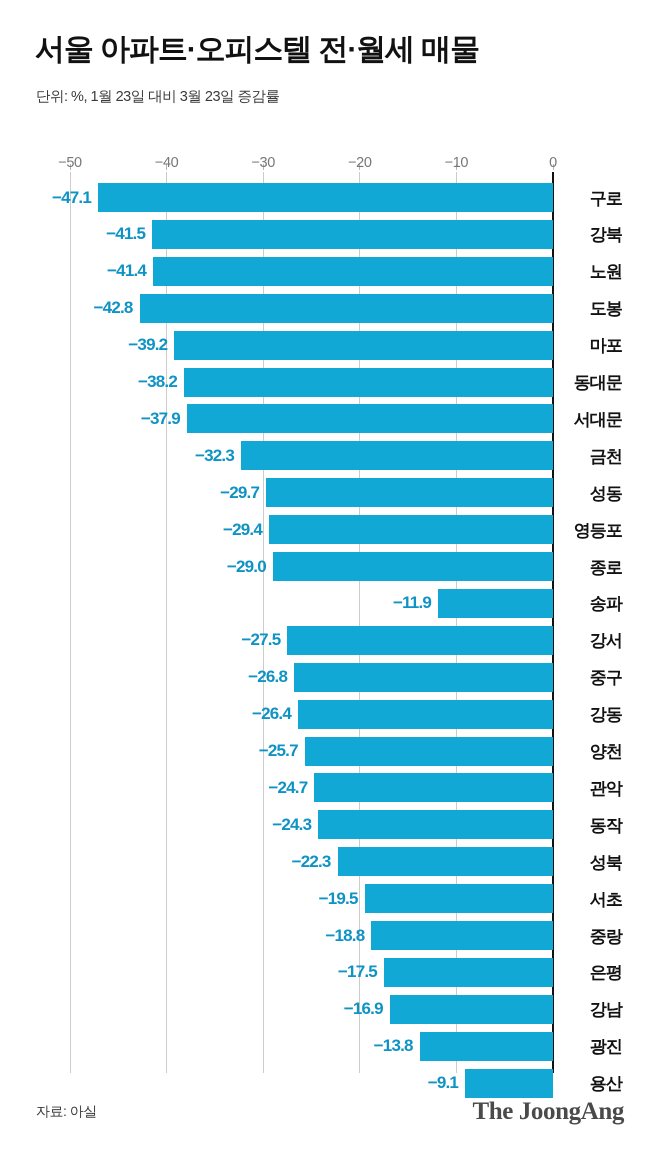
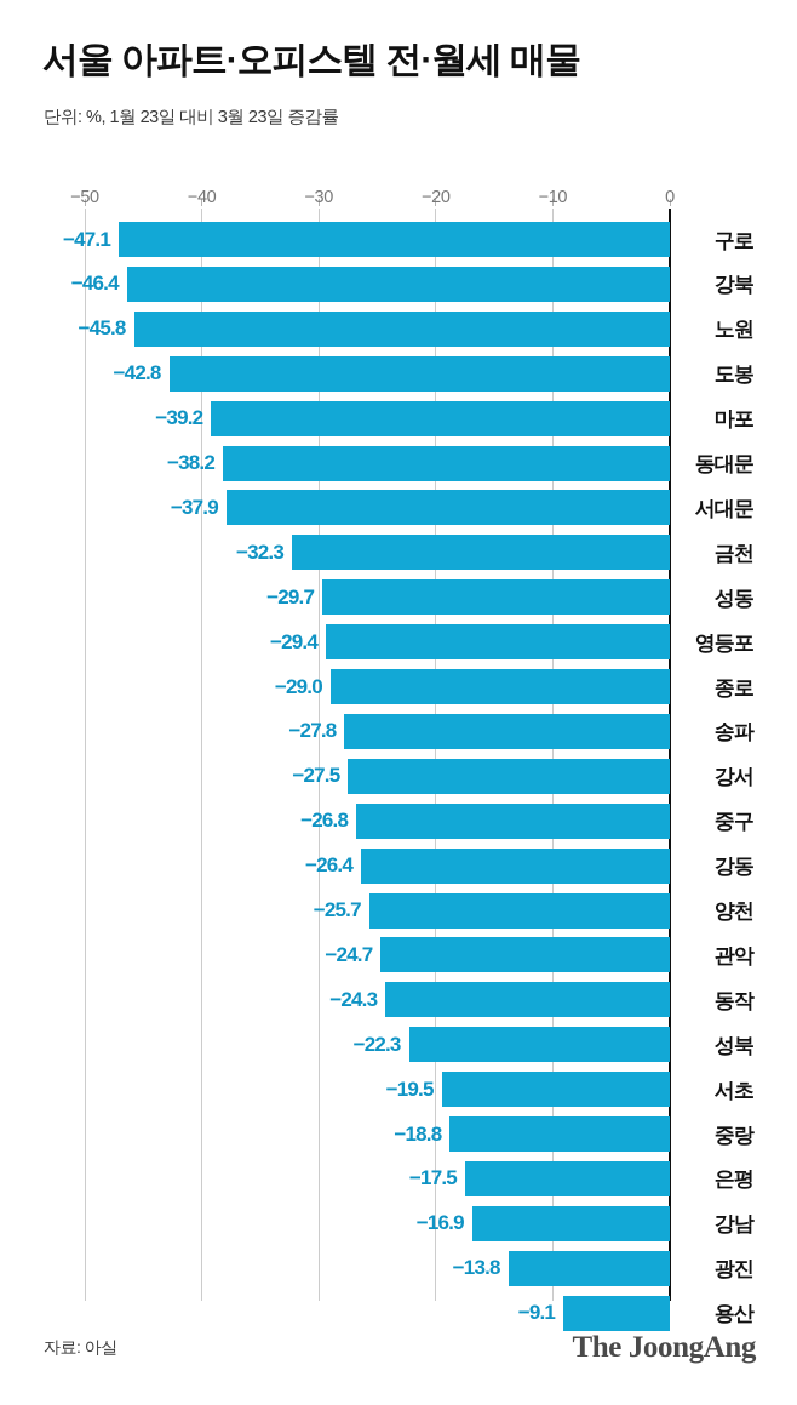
강북: −41.5 -> −46.4
노원: −41.4 -> −45.8
송파: −11.9 -> −27.8
